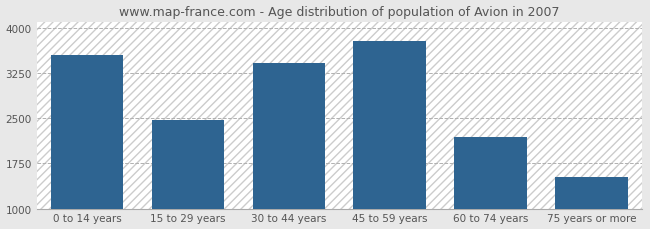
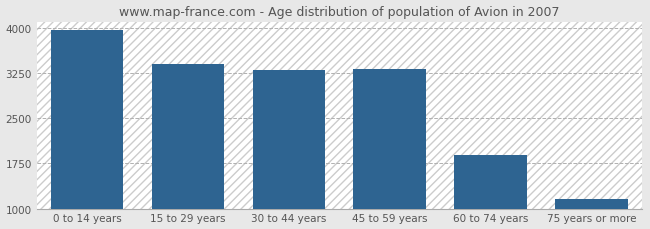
0 to 14 years: 3540 -> 3960
15 to 29 years: 2460 -> 3390
30 to 44 years: 3420 -> 3300
45 to 59 years: 3780 -> 3320
60 to 74 years: 2180 -> 1880
75 years or more: 1520 -> 1160
